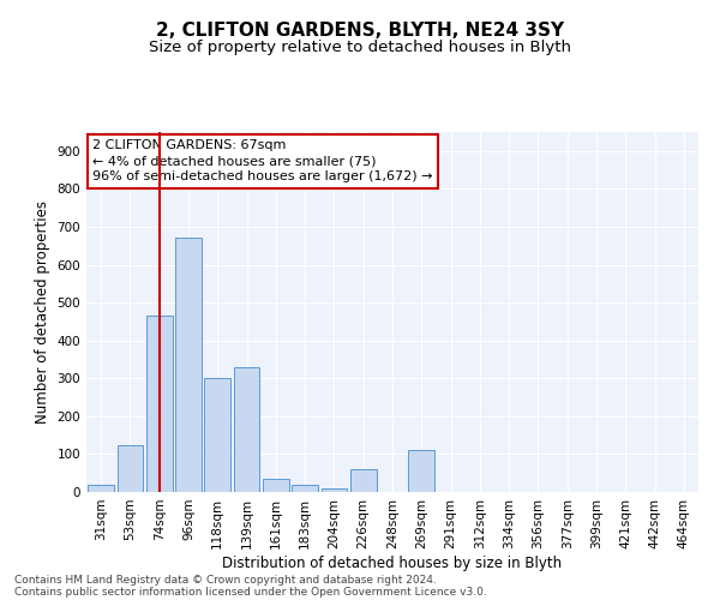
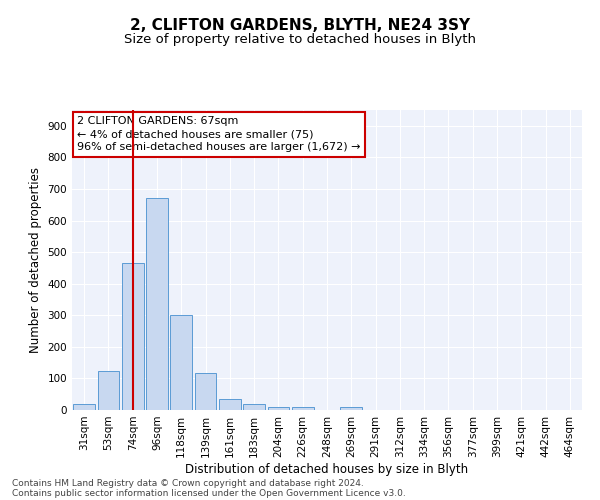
139sqm: 330 -> 118
226sqm: 60 -> 8
269sqm: 110 -> 10
